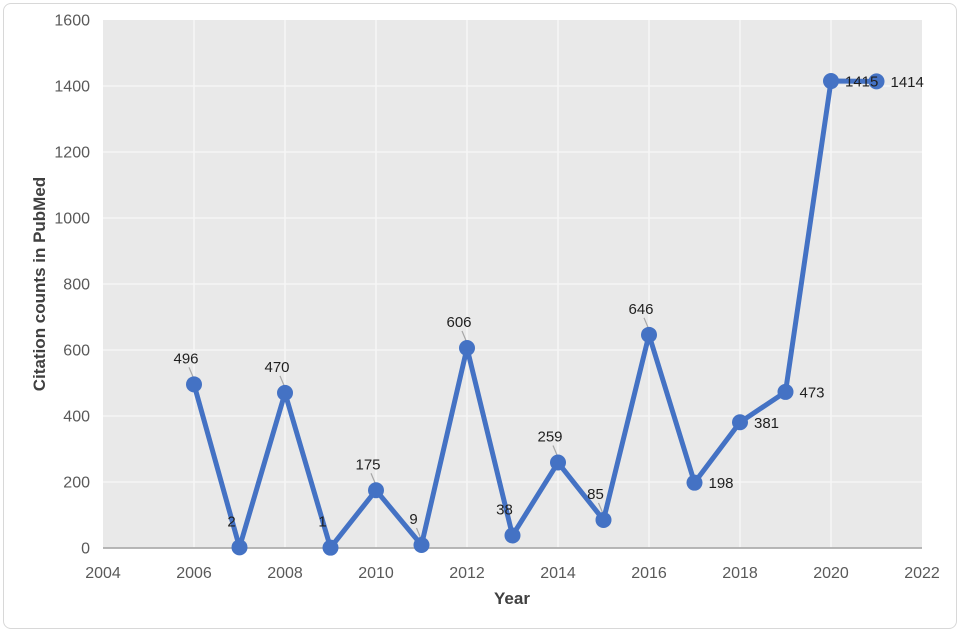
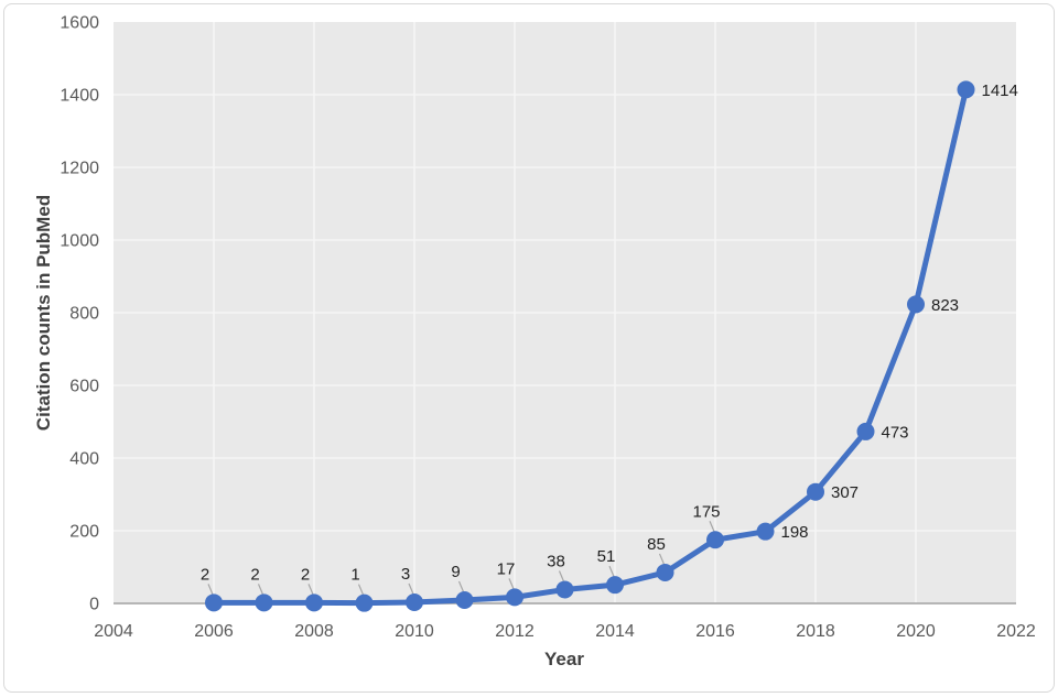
2006: 496 -> 2
2008: 470 -> 2
2010: 175 -> 3
2012: 606 -> 17
2014: 259 -> 51
2016: 646 -> 175
2018: 381 -> 307
2020: 1415 -> 823
